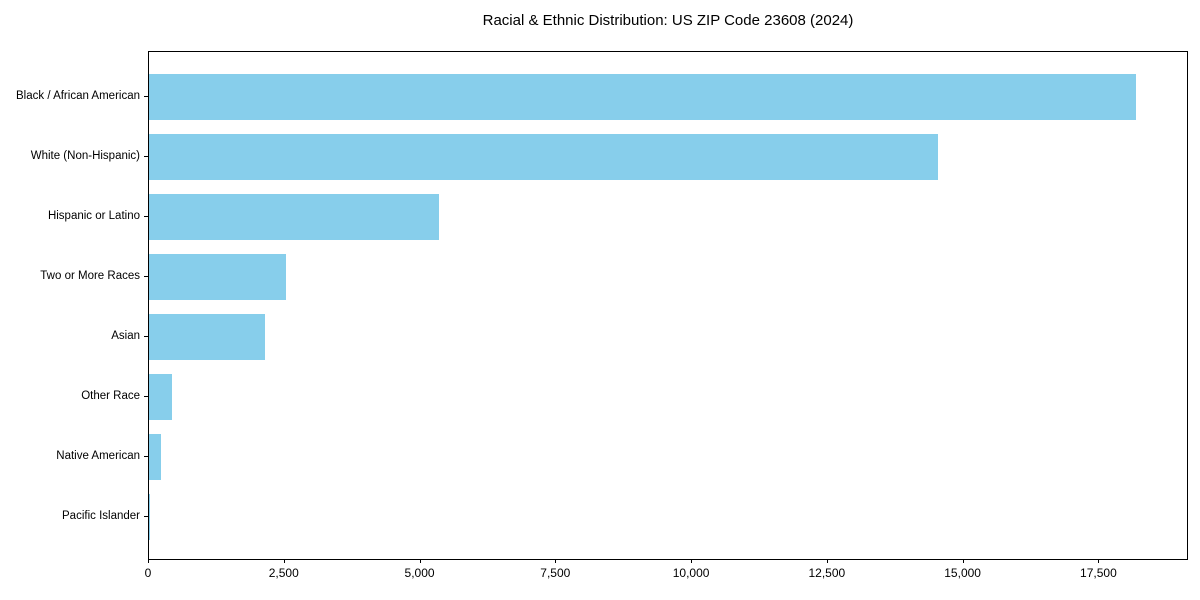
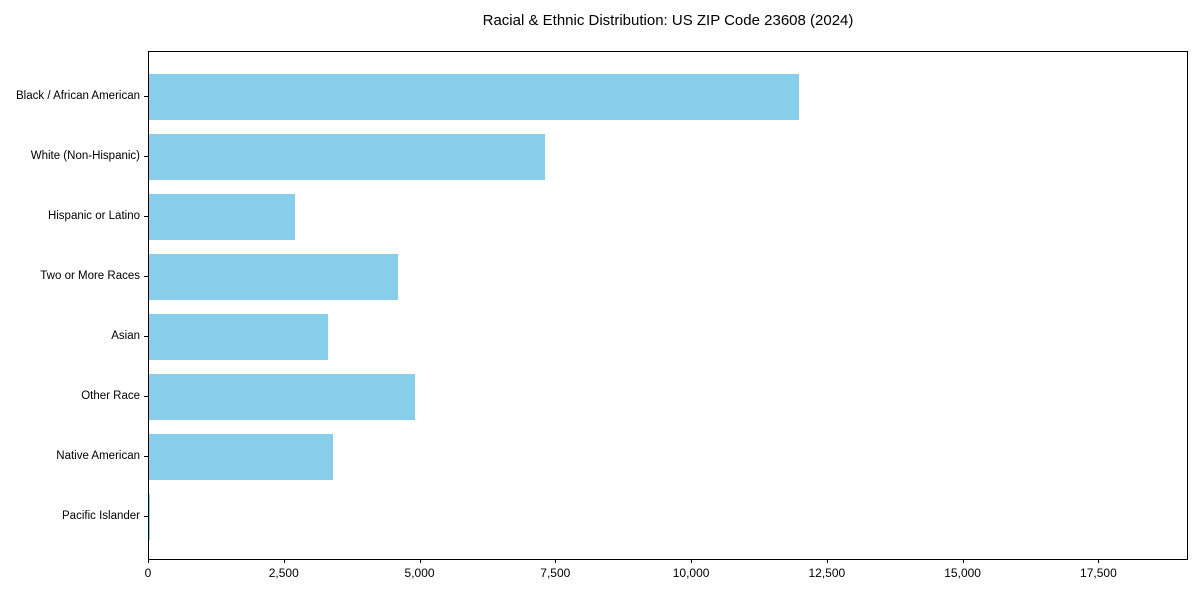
Black / African American: 18200 -> 12000
White (Non-Hispanic): 14600 -> 7300
Hispanic or Latino: 5400 -> 2700
Two or More Races: 2500 -> 4600
Asian: 2100 -> 3300
Other Race: 400 -> 4900
Native American: 200 -> 3400
